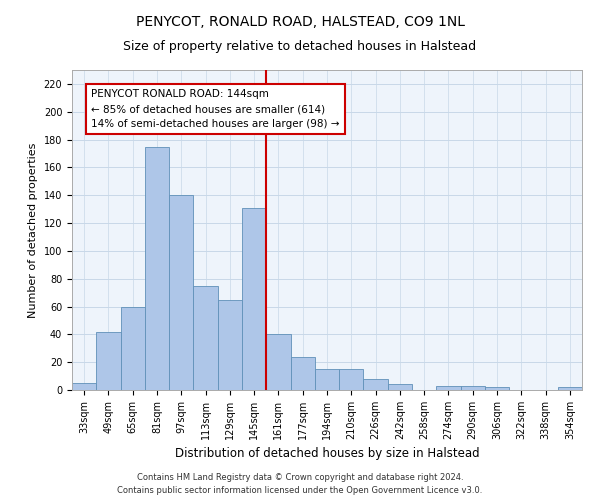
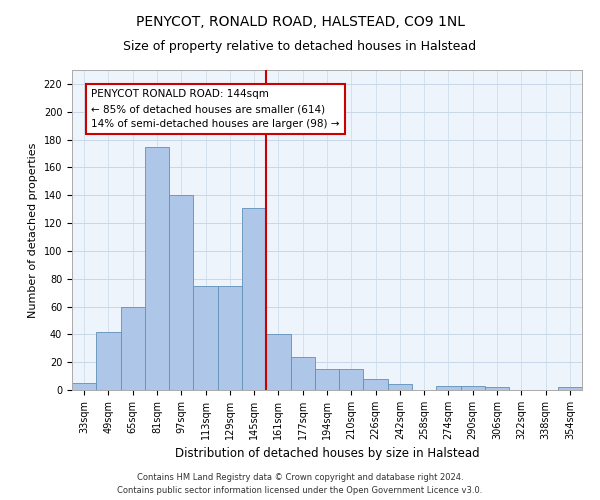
129sqm: 65 -> 75
